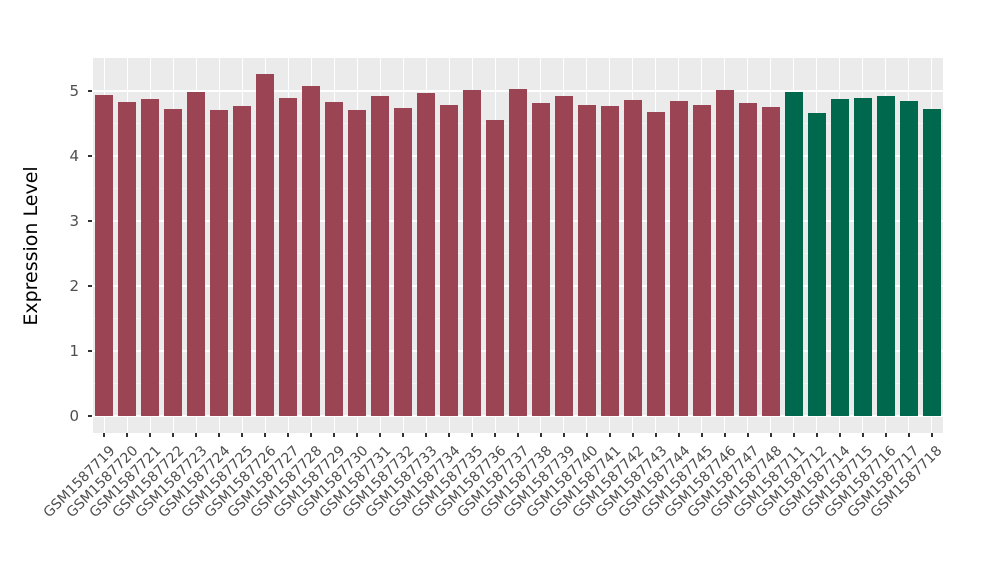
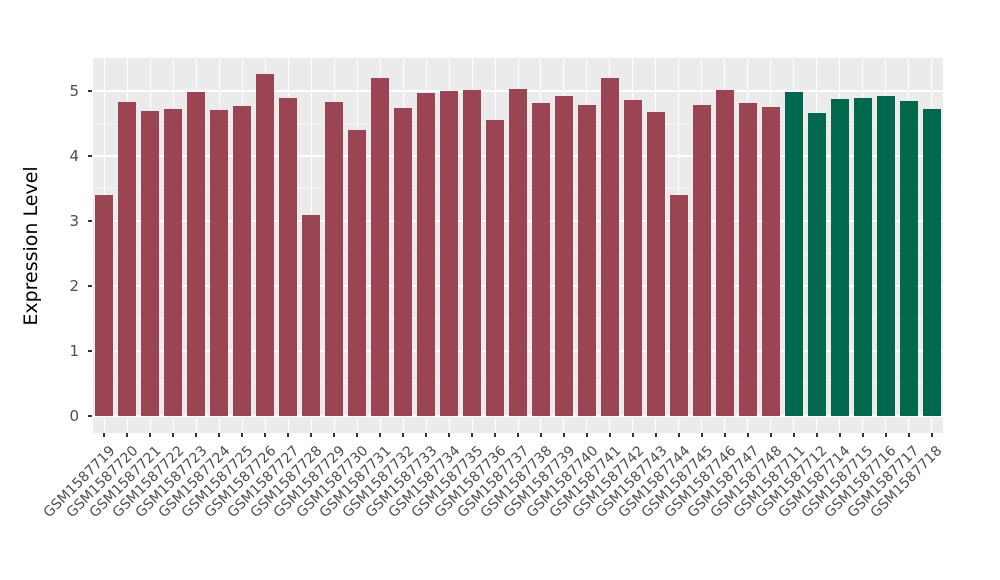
GSM1587719: 4.9 -> 3.4
GSM1587721: 4.9 -> 4.7
GSM1587728: 5.1 -> 3.1
GSM1587730: 4.7 -> 4.4
GSM1587731: 4.9 -> 5.2
GSM1587734: 4.8 -> 5.0
GSM1587741: 4.8 -> 5.2
GSM1587744: 4.8 -> 3.4
